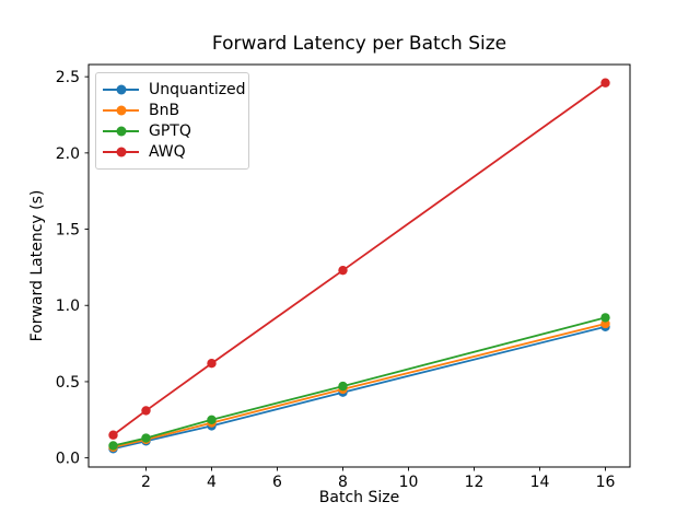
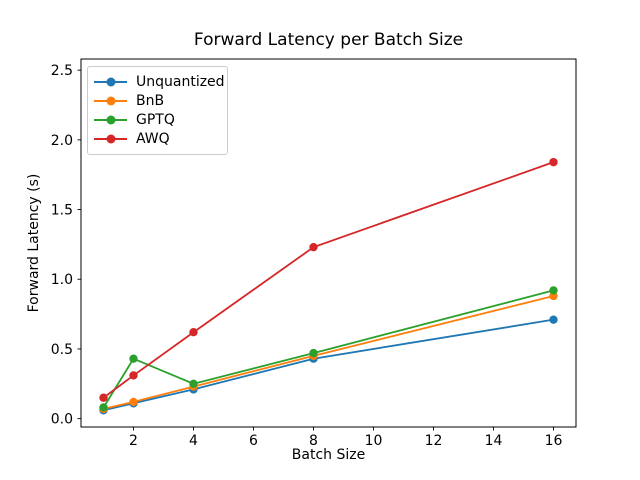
GPTQ/2: 0.13 -> 0.43
Unquantized/16: 0.86 -> 0.71
AWQ/16: 2.46 -> 1.84
